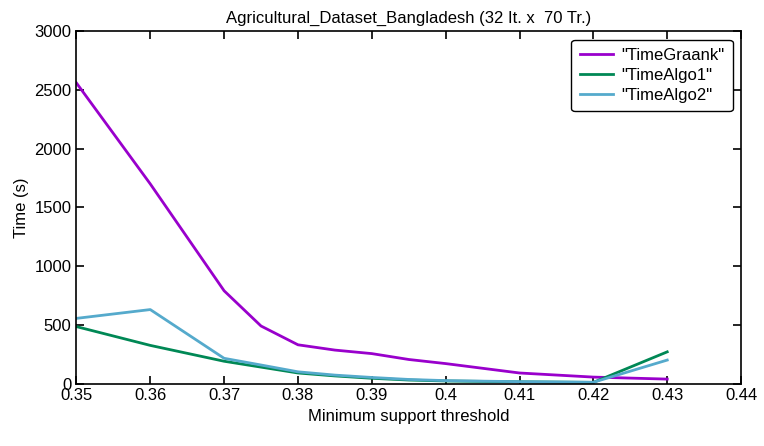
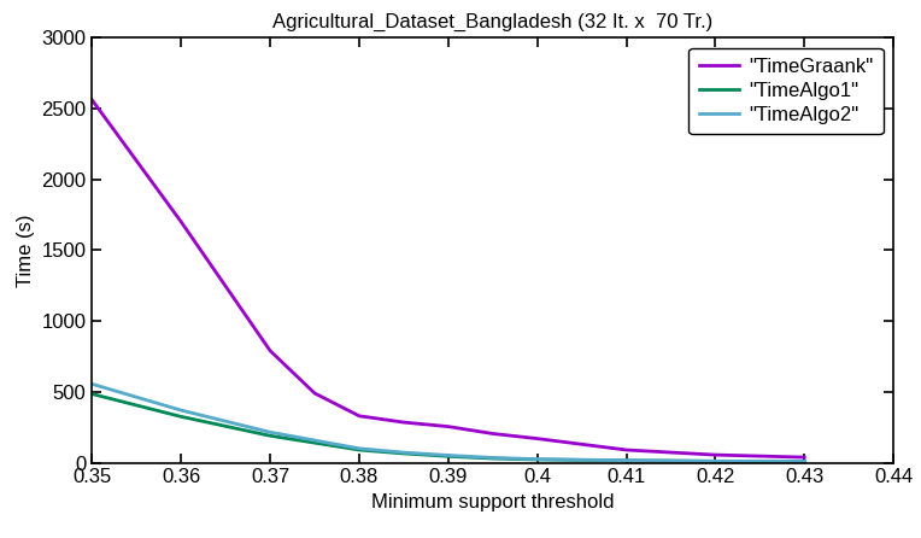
"TimeAlgo2"/0.36: 630 -> 370
"TimeAlgo1"/0.43: 270 -> 10
"TimeAlgo2"/0.43: 200 -> 10
